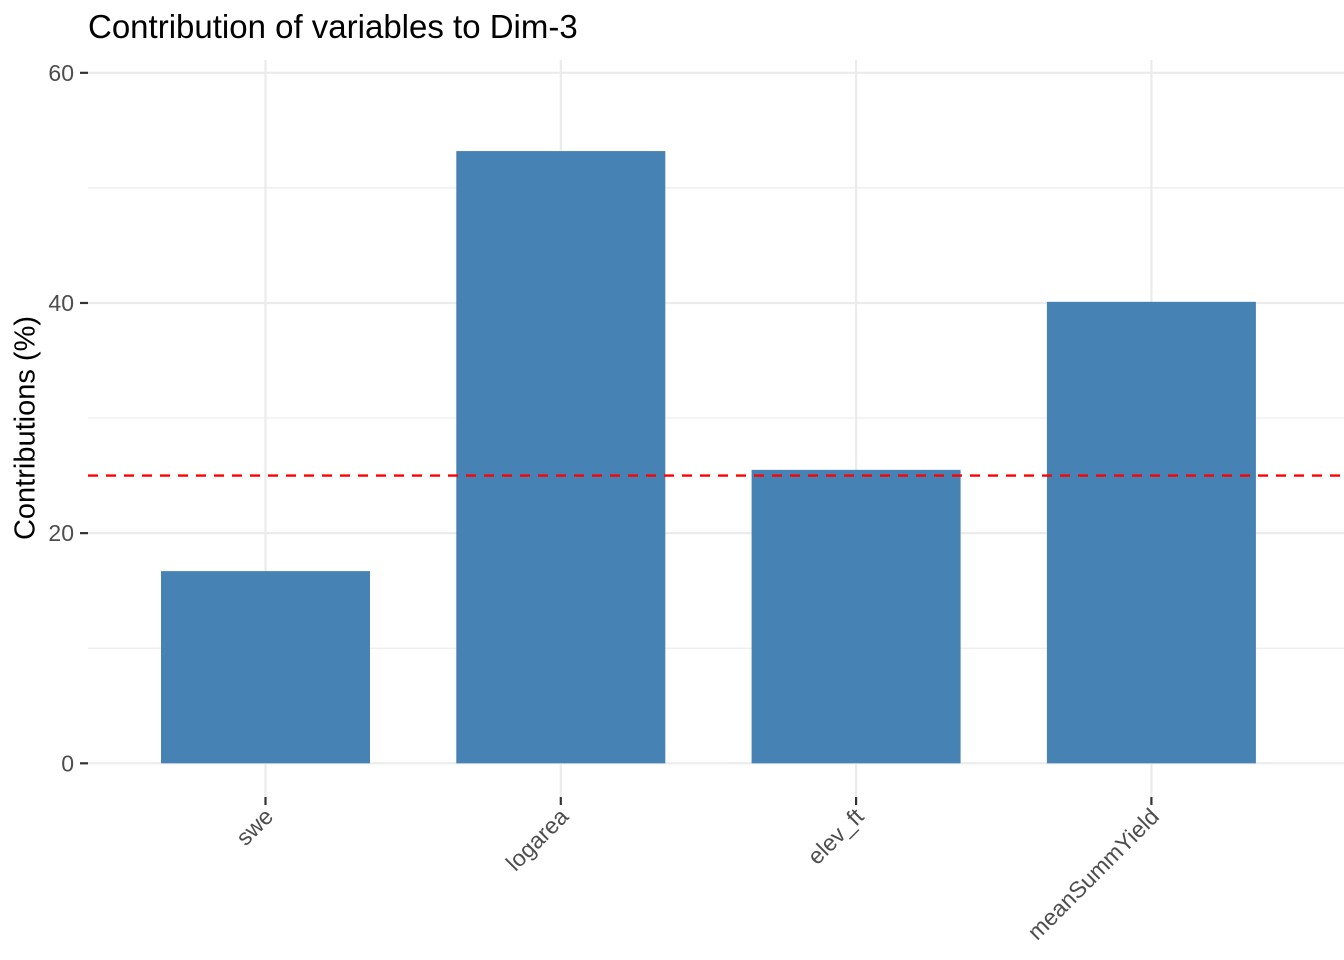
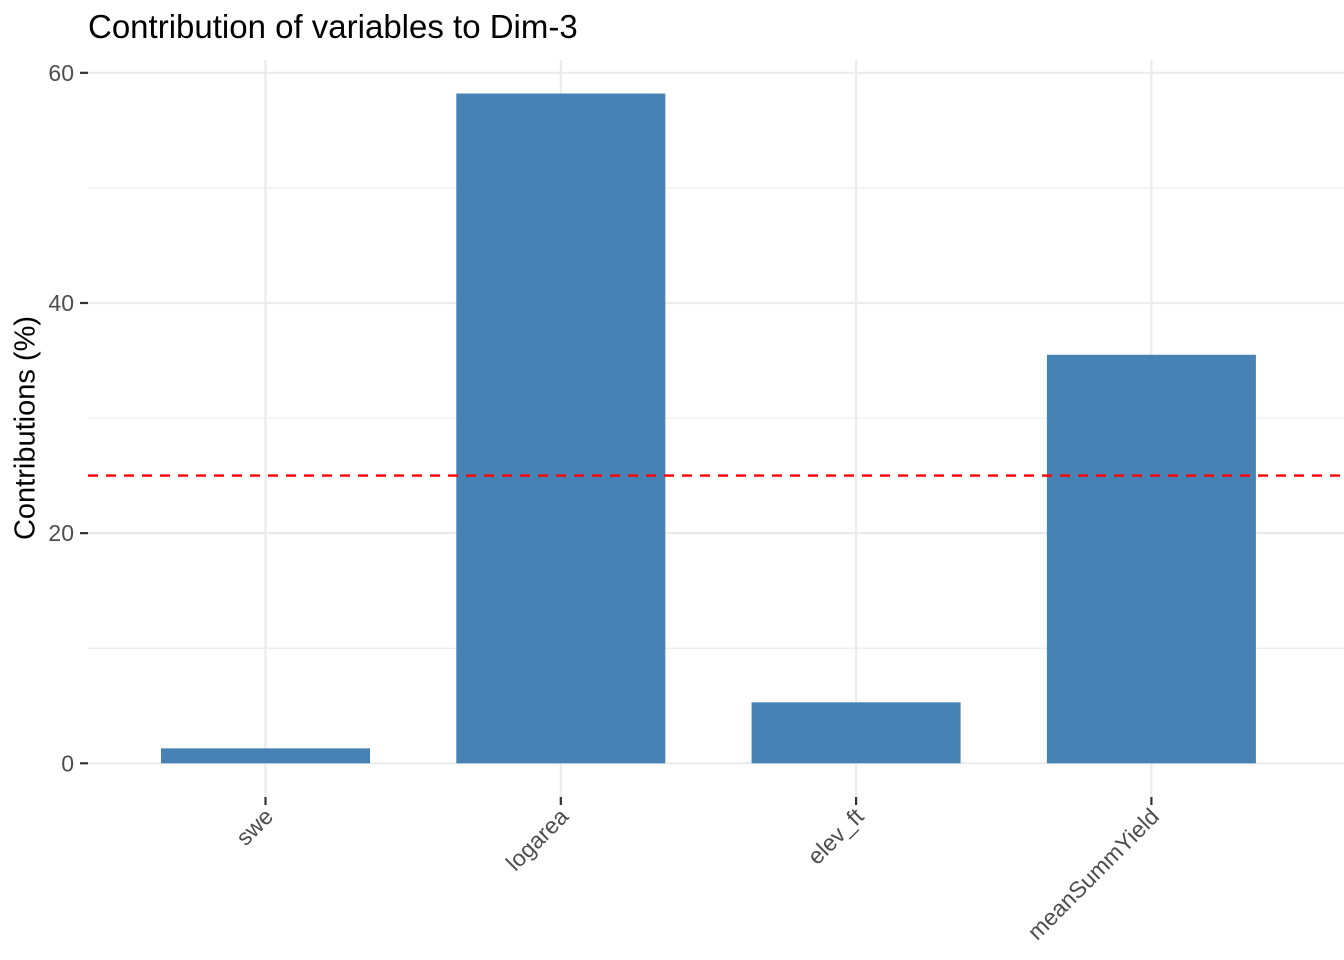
swe: 16.7 -> 1.3
logarea: 53.2 -> 58.2
elev_ft: 25.5 -> 5.3
meanSummYield: 40.1 -> 35.5
